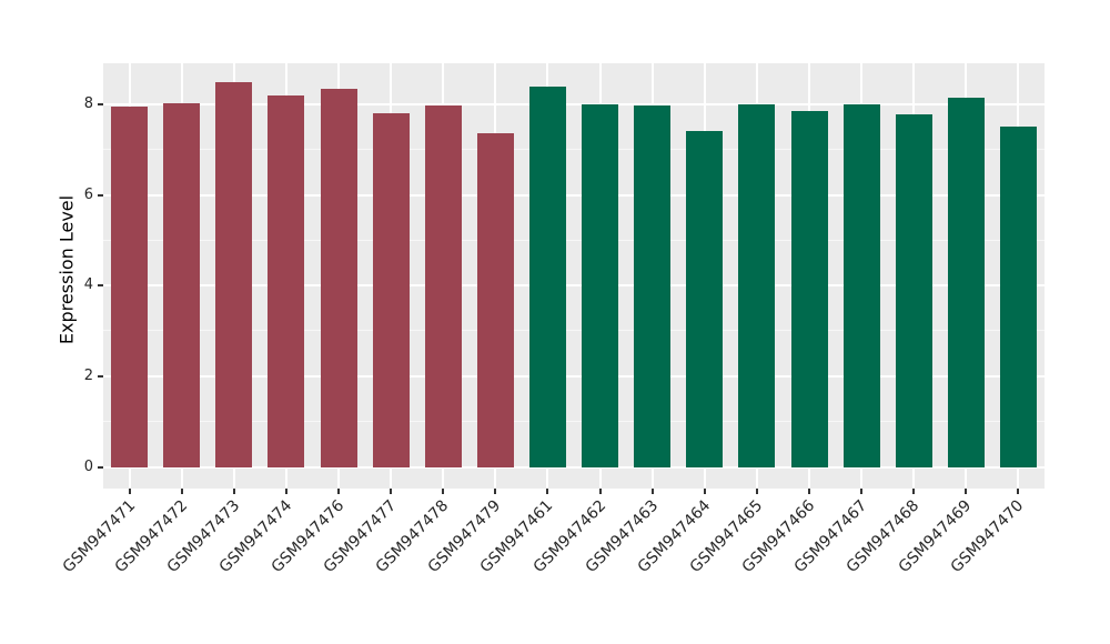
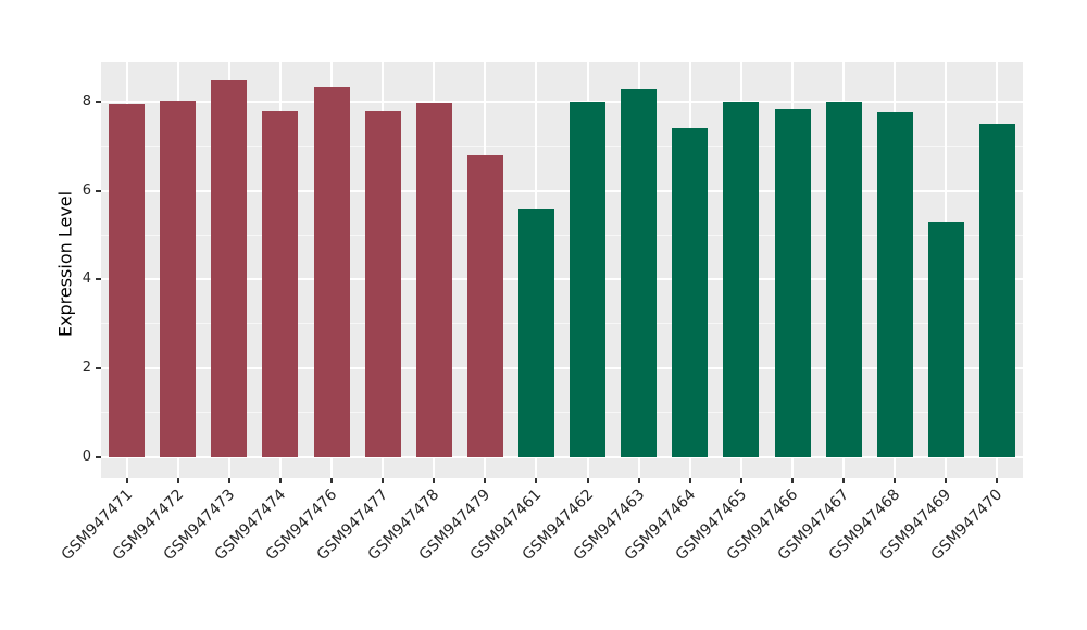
GSM947474: 8.2 -> 7.8
GSM947479: 7.4 -> 6.8
GSM947461: 8.4 -> 5.6
GSM947463: 8.0 -> 8.3
GSM947469: 8.1 -> 5.3
